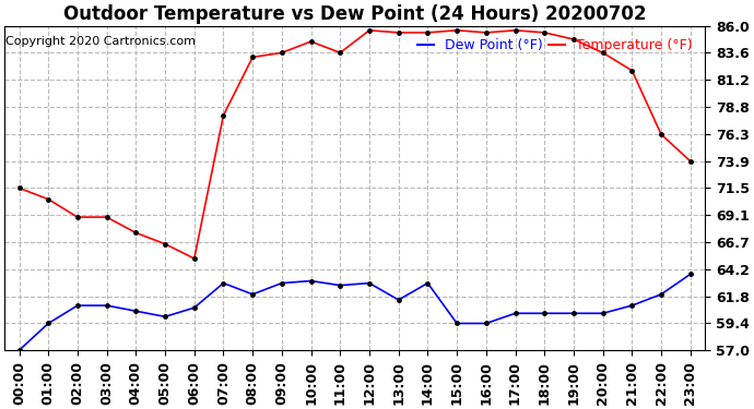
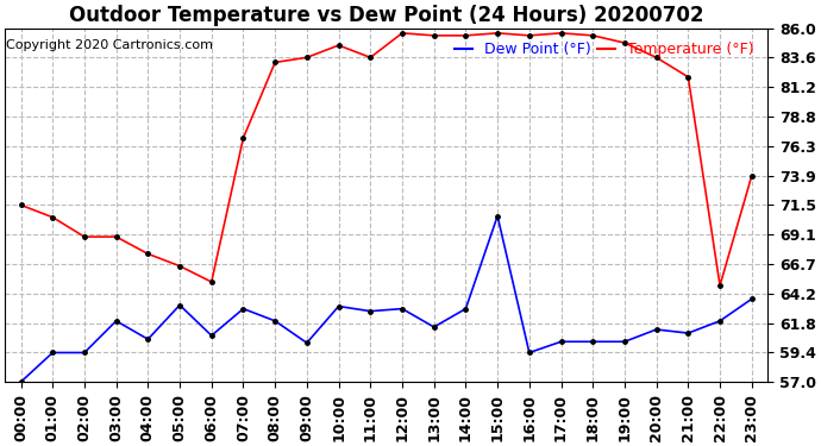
Dew Point (°F)/02:00: 61.0 -> 59.4
Dew Point (°F)/03:00: 61.0 -> 62.0
Dew Point (°F)/05:00: 60.0 -> 63.3
Temperature (°F)/07:00: 78.0 -> 77.0
Dew Point (°F)/09:00: 63.0 -> 60.2
Dew Point (°F)/15:00: 59.4 -> 70.6
Dew Point (°F)/20:00: 60.3 -> 61.3
Temperature (°F)/22:00: 76.3 -> 64.9
